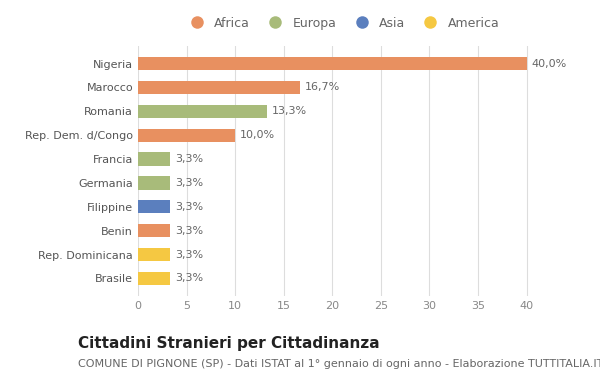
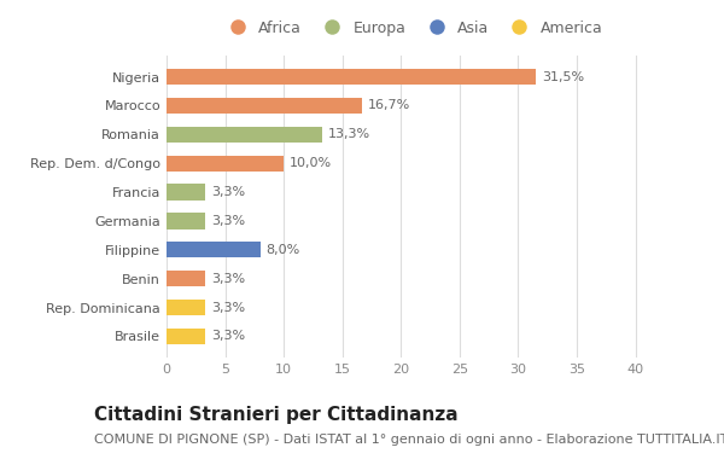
Nigeria: 40,0% -> 31,5%
Filippine: 3,3% -> 8,0%
